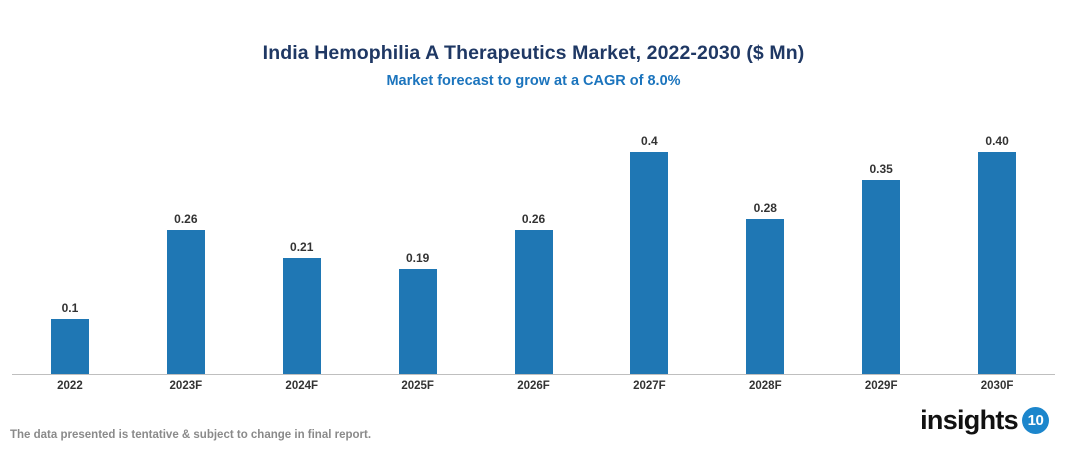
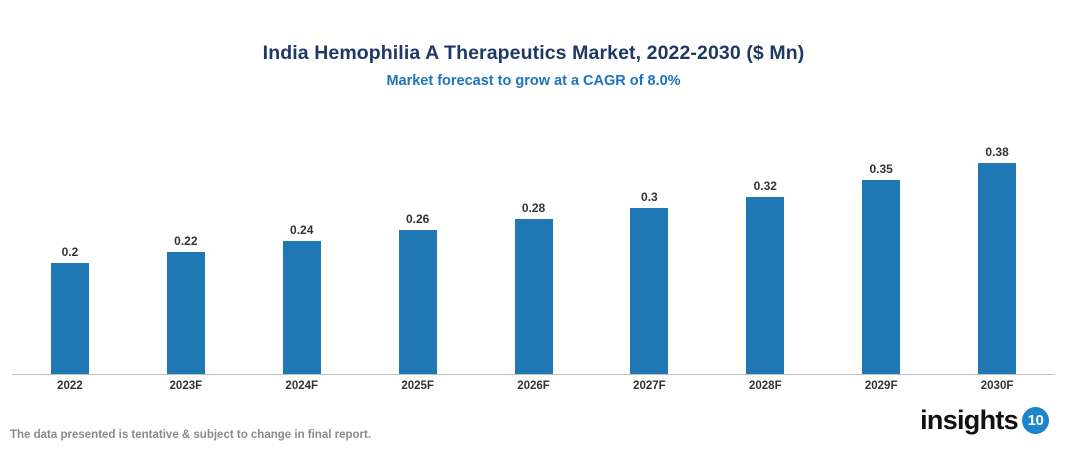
2022: 0.1 -> 0.2
2023F: 0.26 -> 0.22
2024F: 0.21 -> 0.24
2025F: 0.19 -> 0.26
2026F: 0.26 -> 0.28
2027F: 0.4 -> 0.3
2028F: 0.28 -> 0.32
2030F: 0.40 -> 0.38
